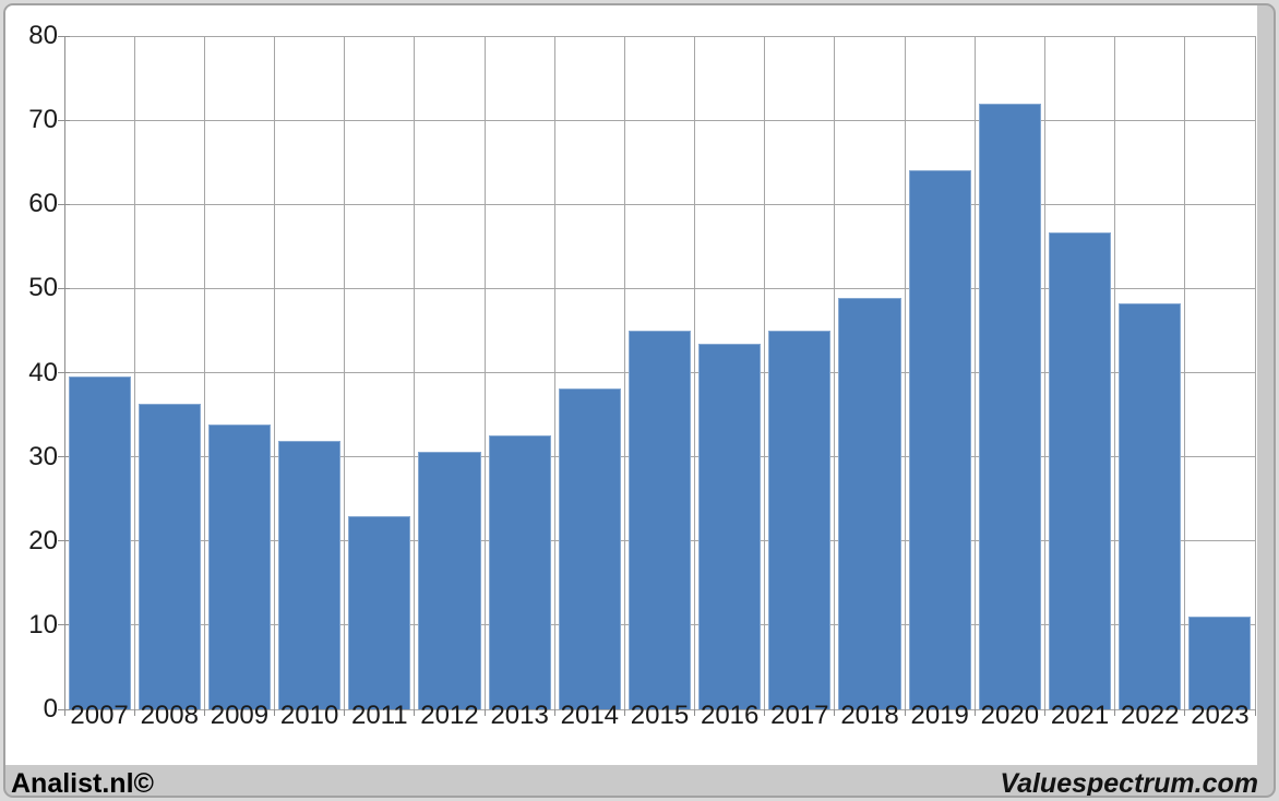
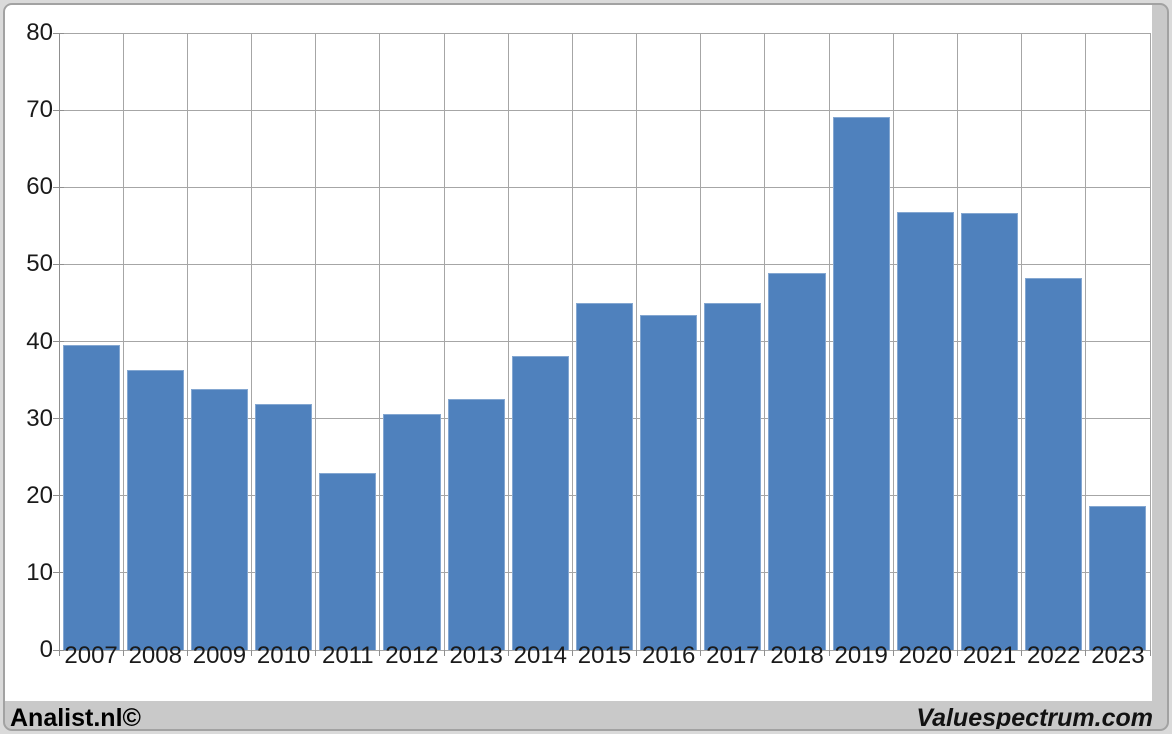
2019: 64 -> 69
2020: 72 -> 57
2023: 11 -> 19
